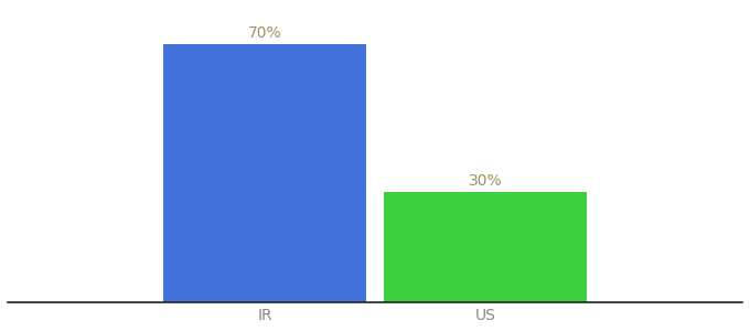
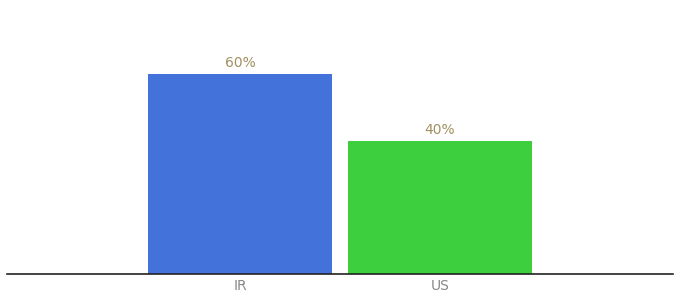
IR: 70% -> 60%
US: 30% -> 40%
